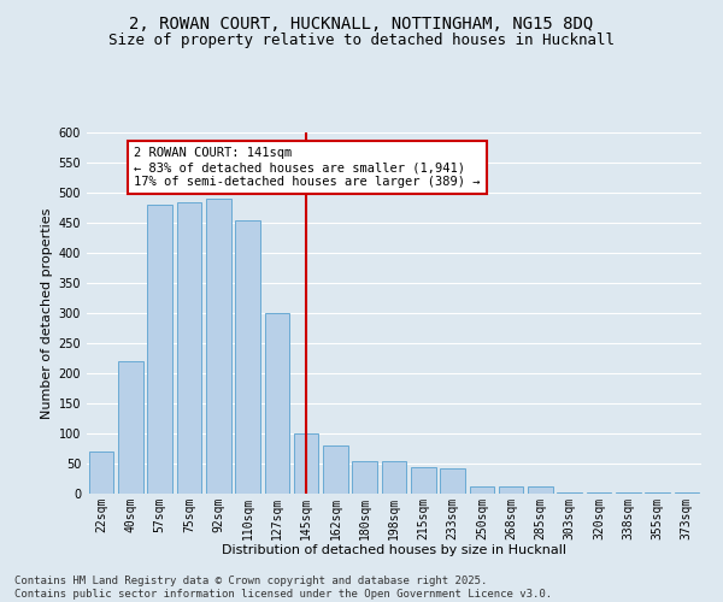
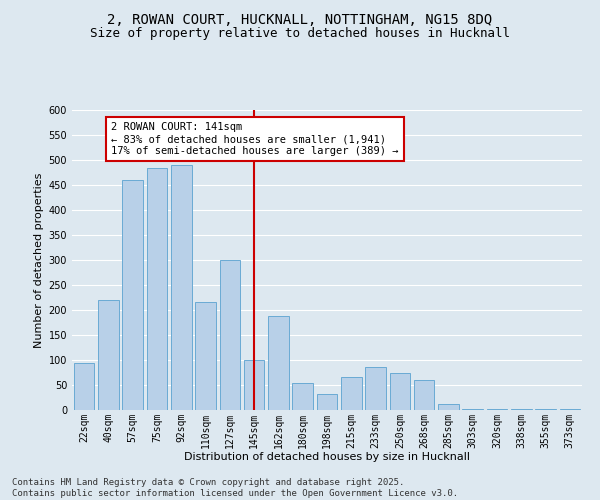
22sqm: 70 -> 94
57sqm: 480 -> 460
110sqm: 455 -> 216
162sqm: 80 -> 188
198sqm: 55 -> 32
215sqm: 45 -> 66
233sqm: 42 -> 86
250sqm: 12 -> 74
268sqm: 12 -> 60
